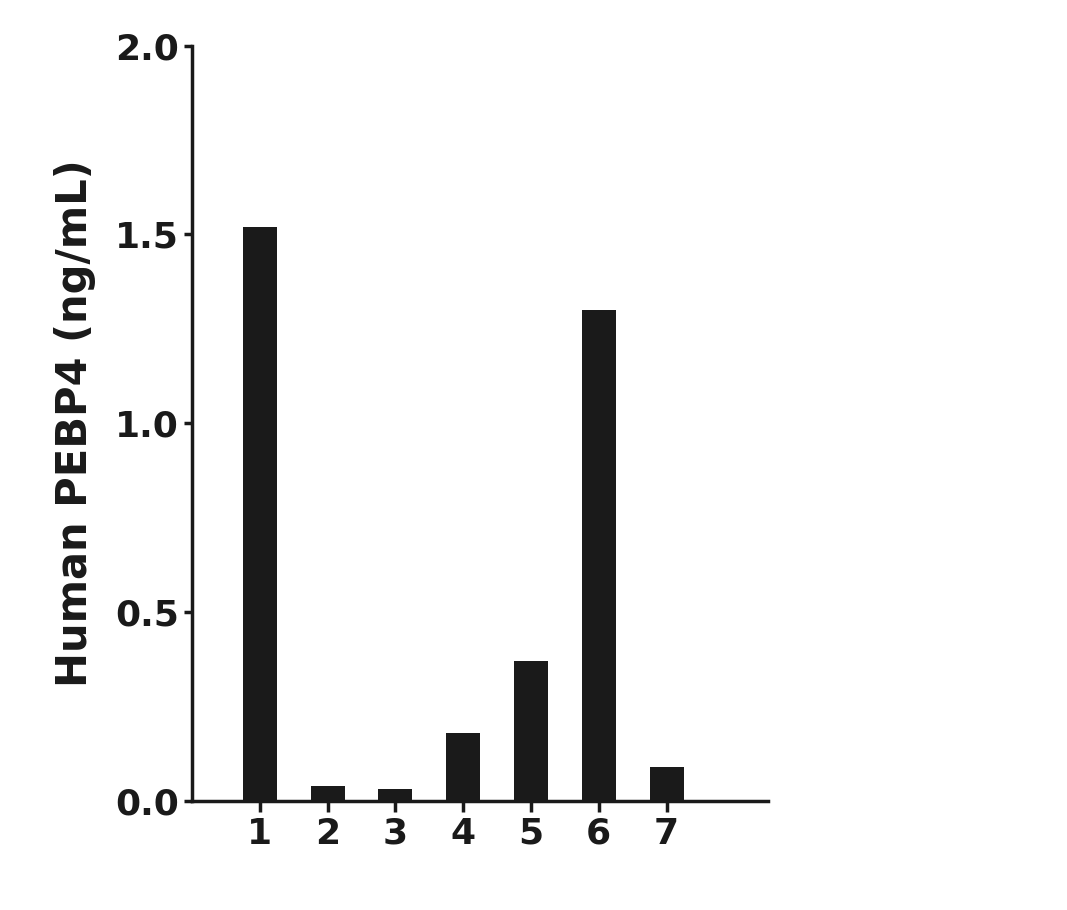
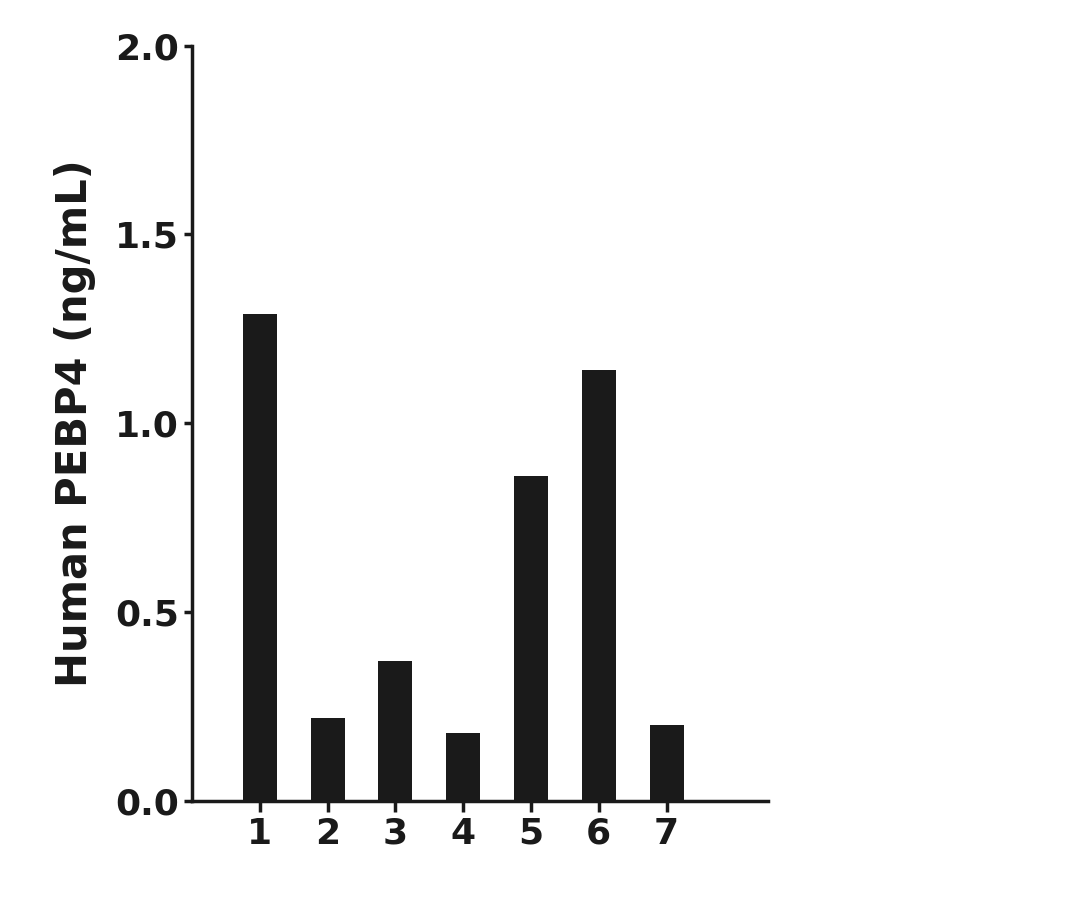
1: 1.52 -> 1.29
2: 0.04 -> 0.22
3: 0.03 -> 0.37
5: 0.37 -> 0.86
6: 1.30 -> 1.14
7: 0.09 -> 0.20
